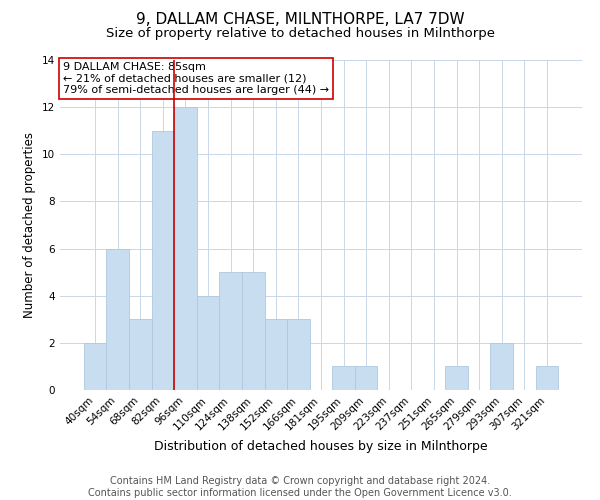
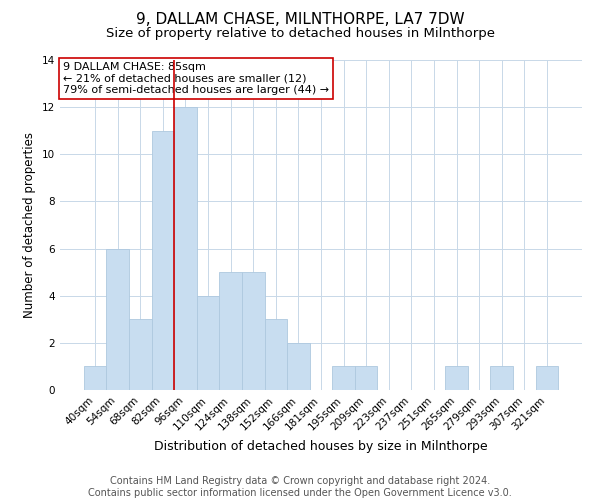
40sqm: 2 -> 1
166sqm: 3 -> 2
293sqm: 2 -> 1
